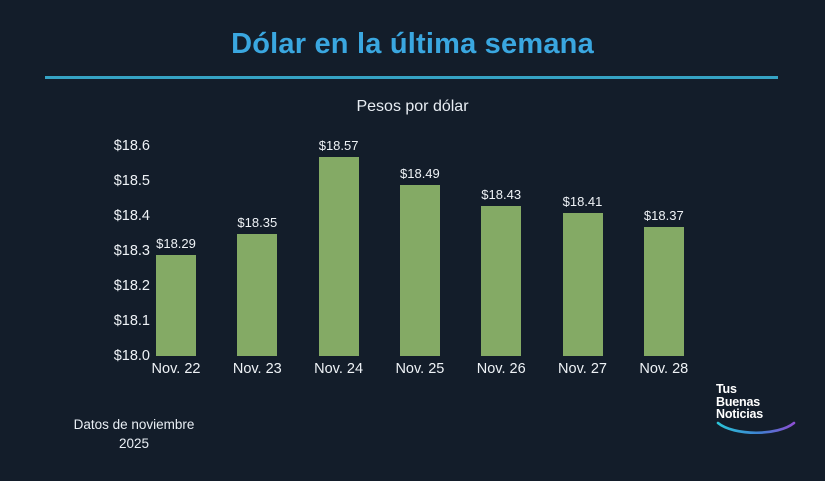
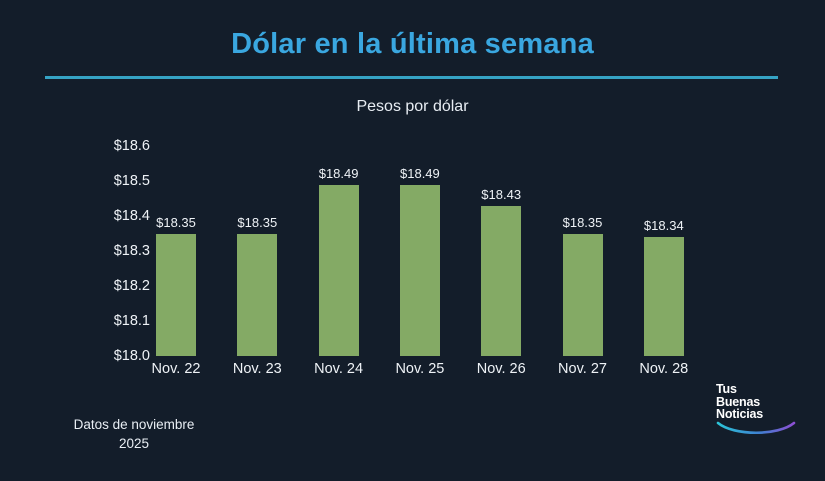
Nov. 22: $18.29 -> $18.35
Nov. 24: $18.57 -> $18.49
Nov. 27: $18.41 -> $18.35
Nov. 28: $18.37 -> $18.34
